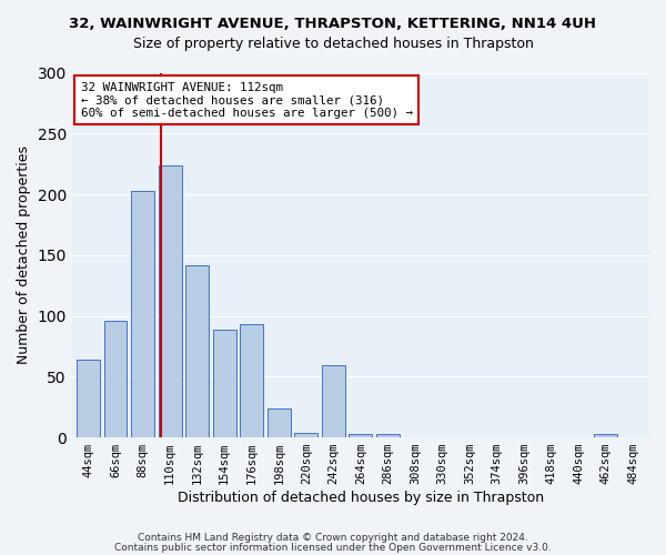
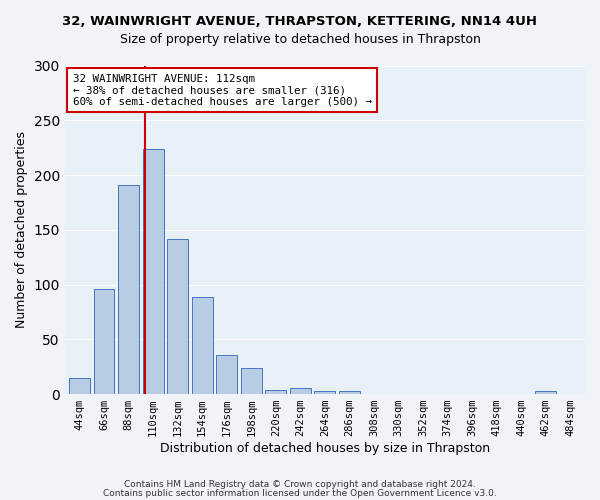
44sqm: 64 -> 15
88sqm: 203 -> 191
176sqm: 93 -> 36
242sqm: 59 -> 6
